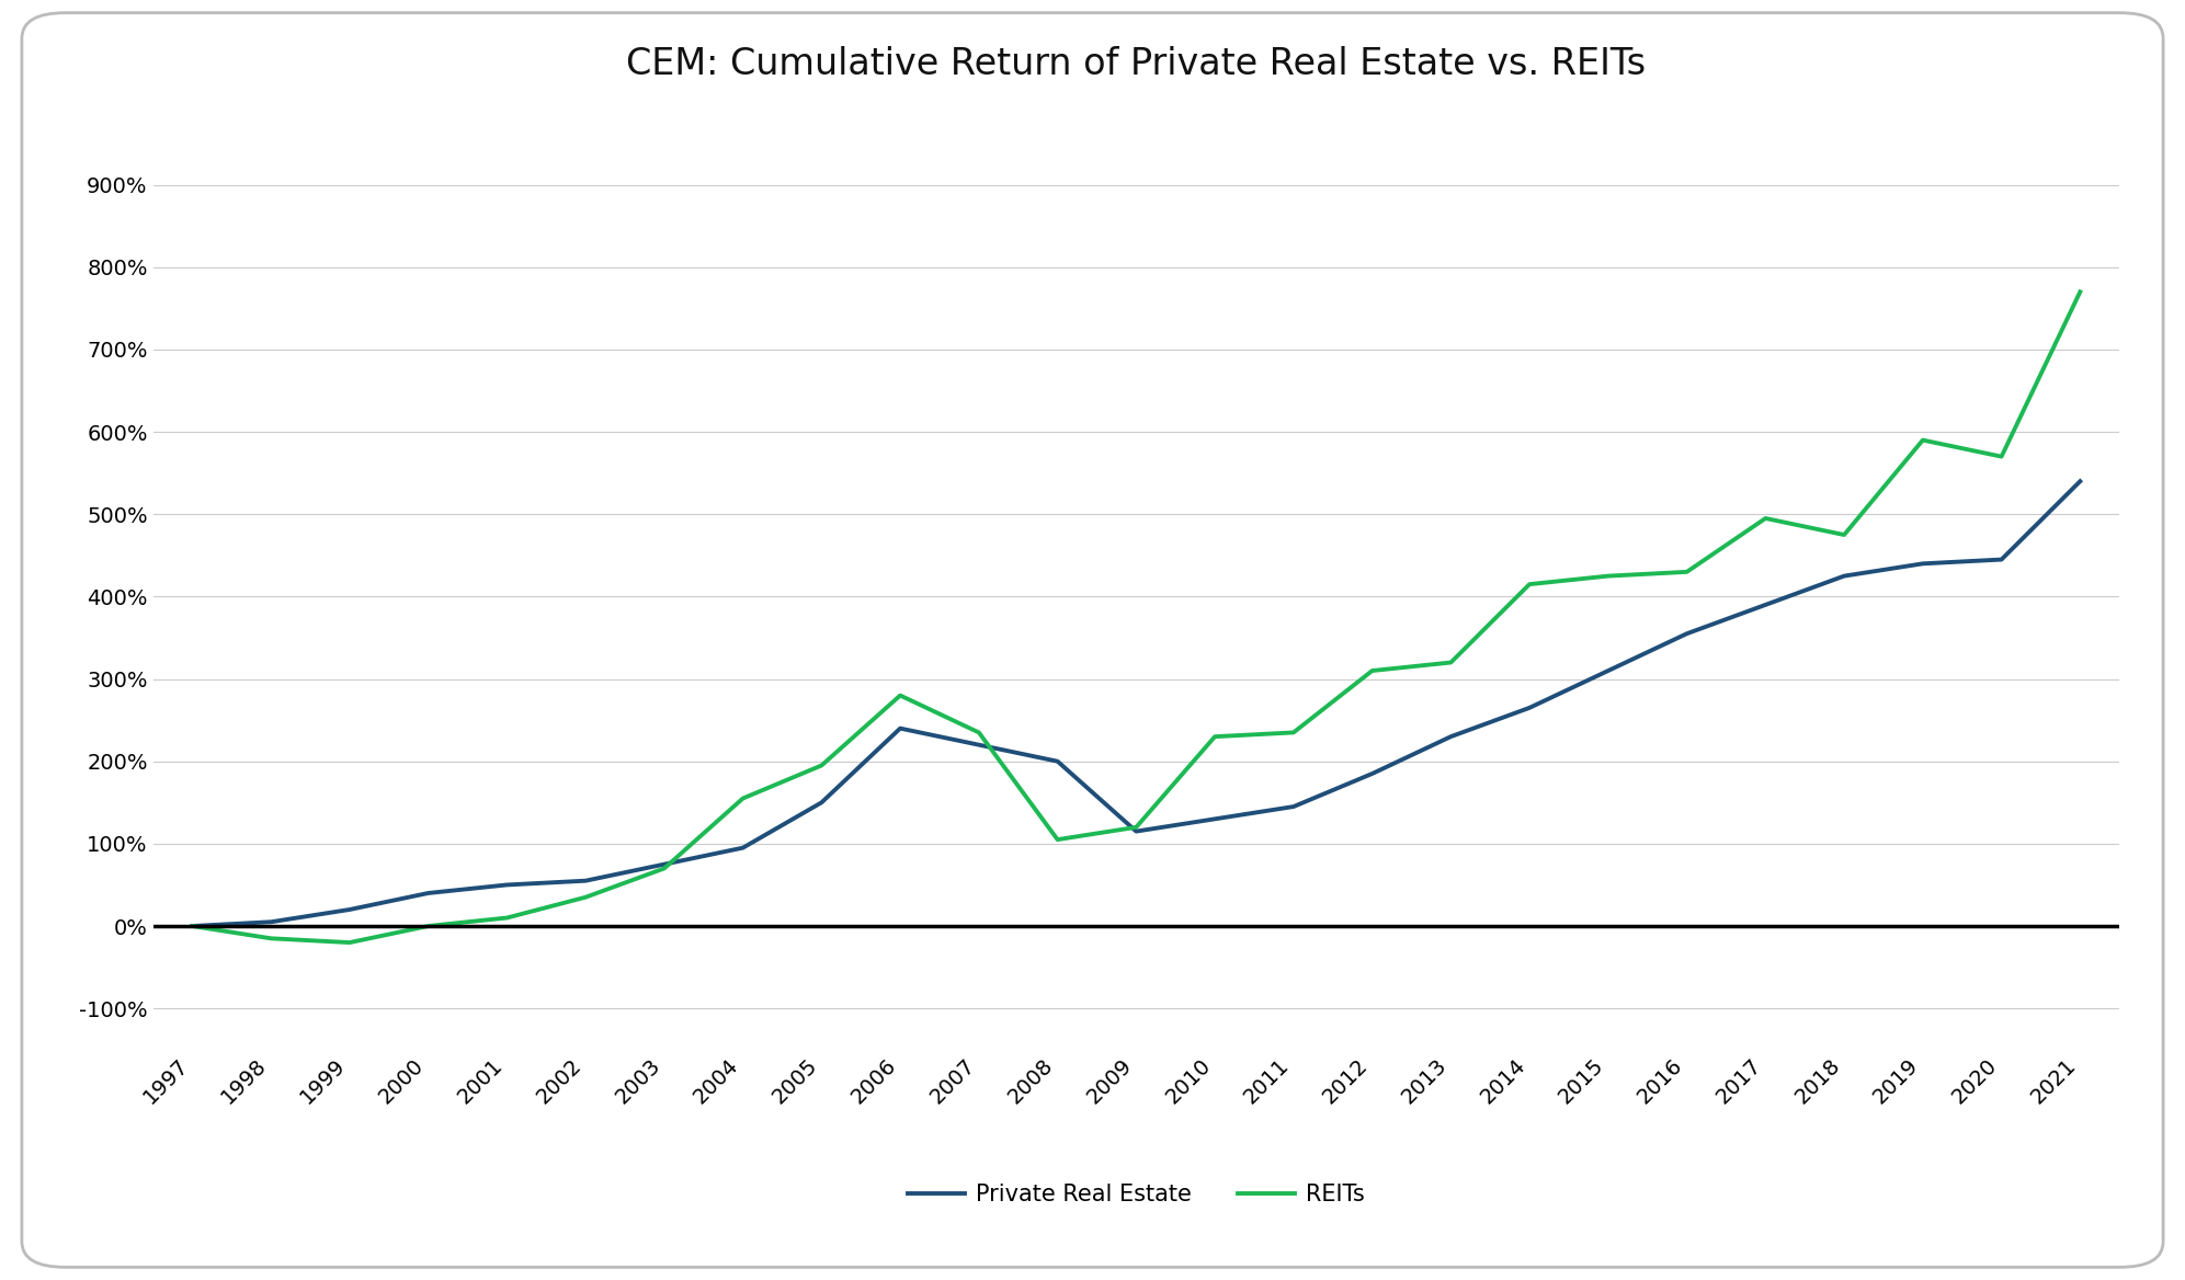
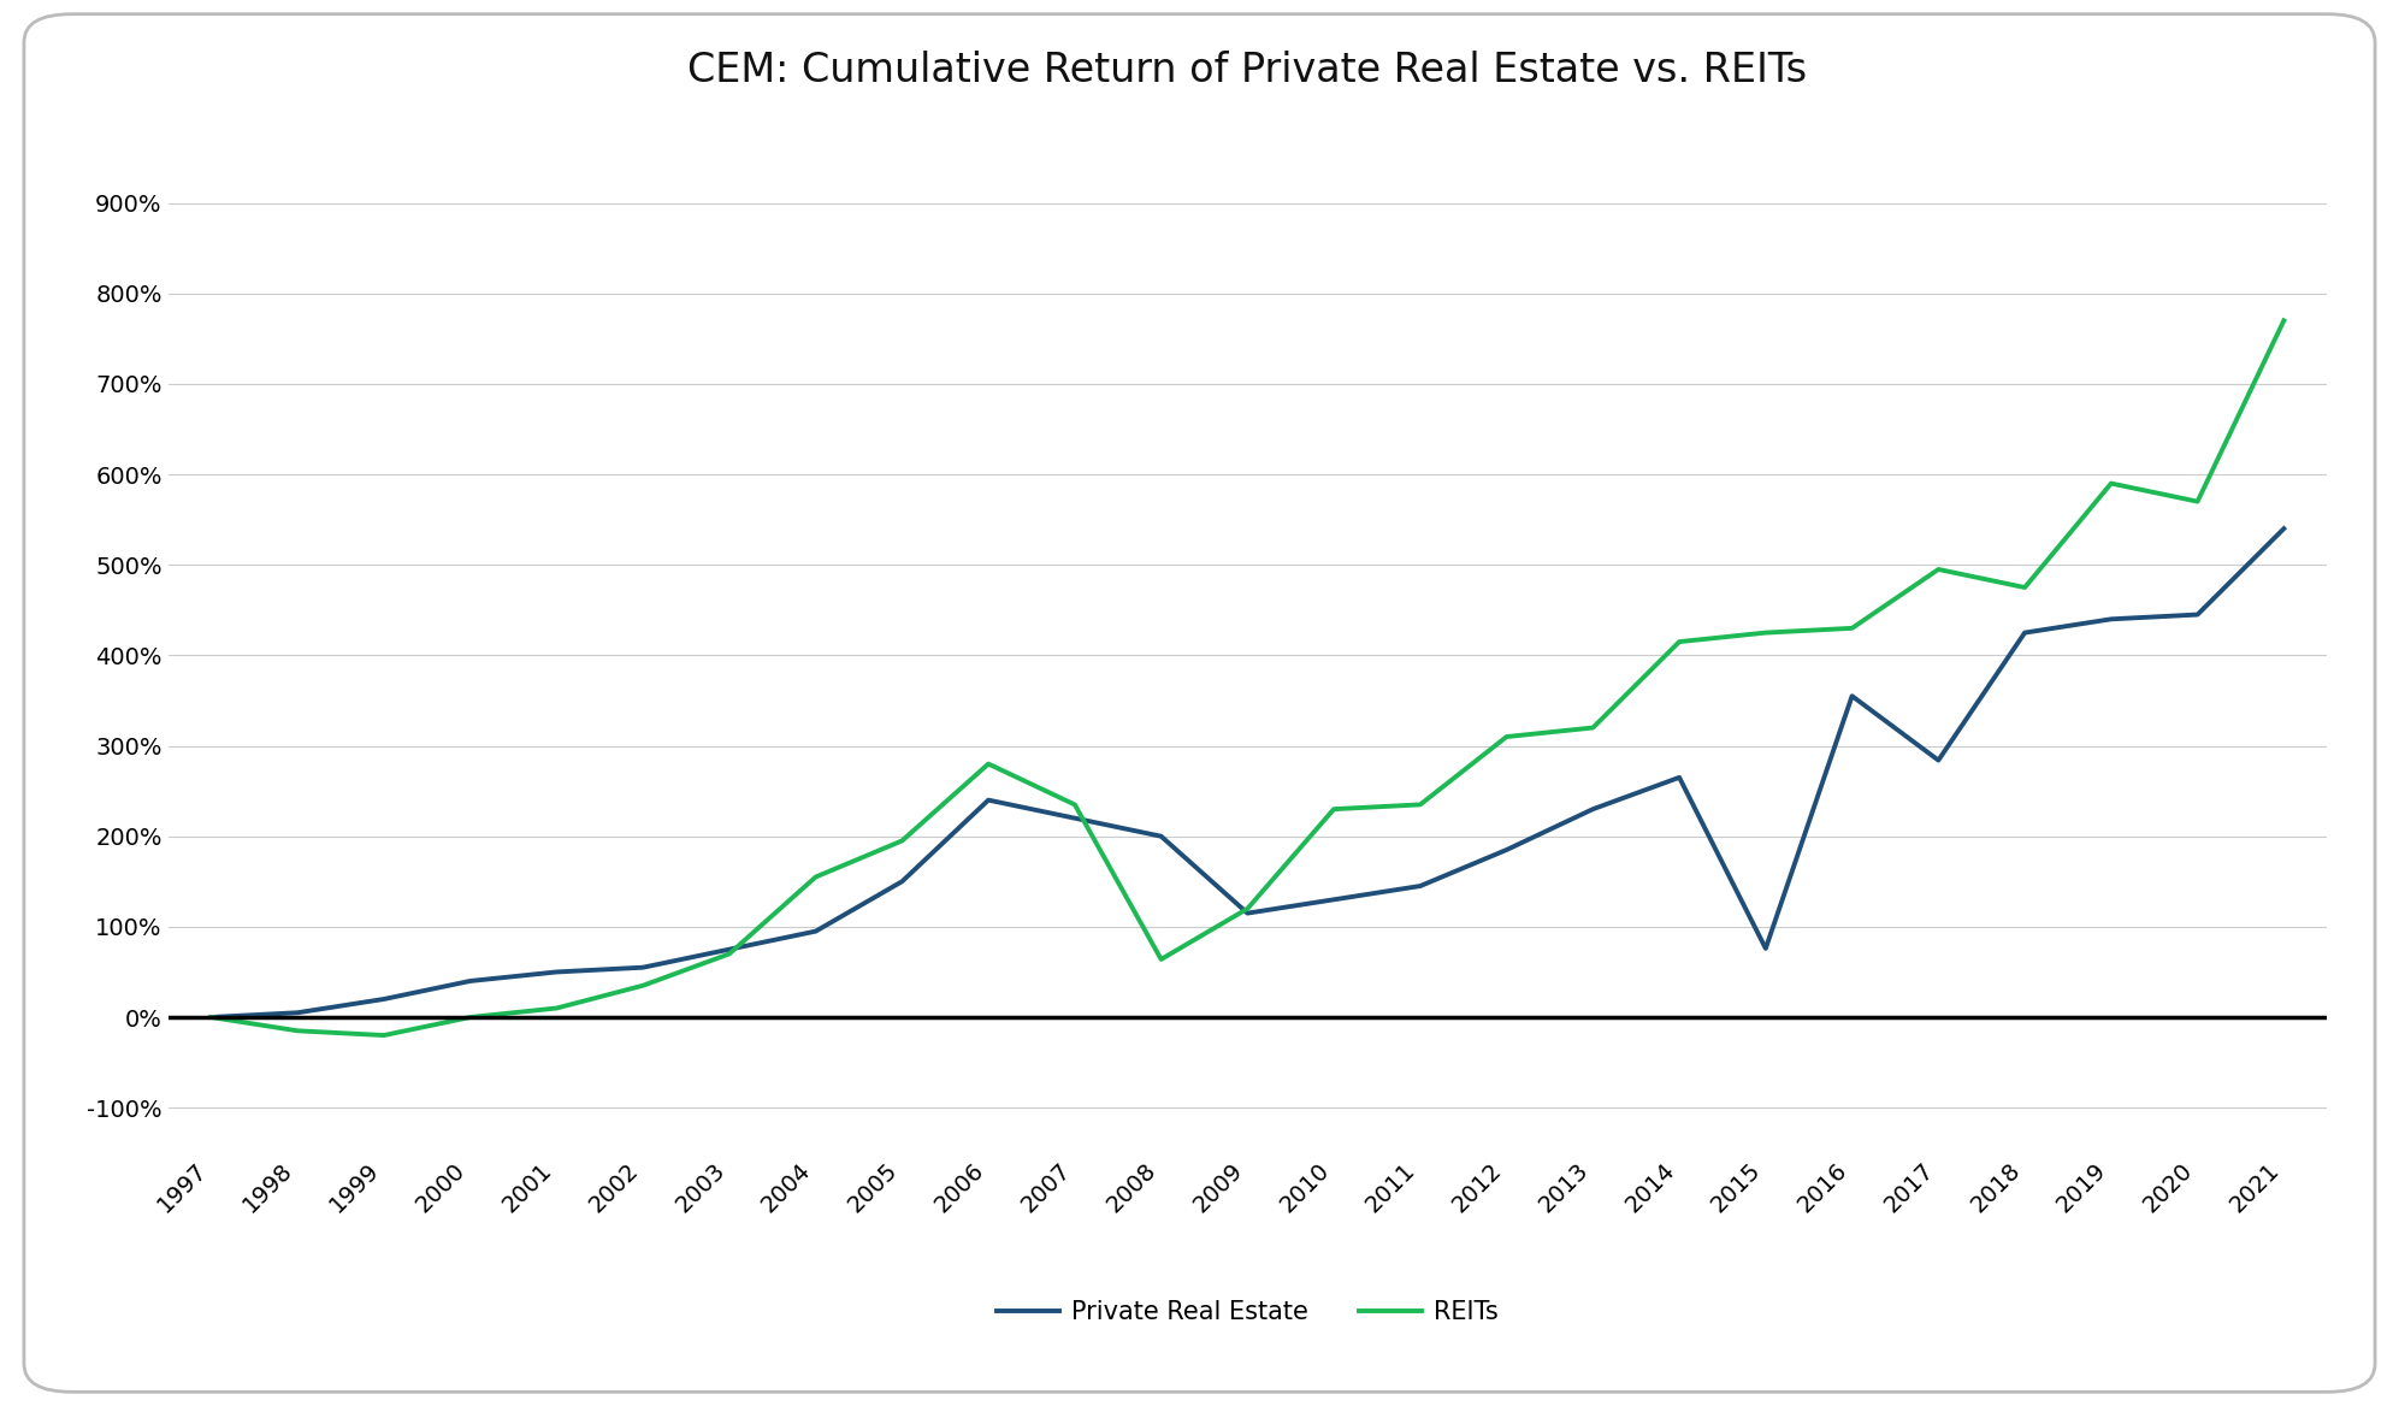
REITs/2008: 105% -> 64%
Private Real Estate/2015: 310% -> 76%
Private Real Estate/2017: 390% -> 284%
